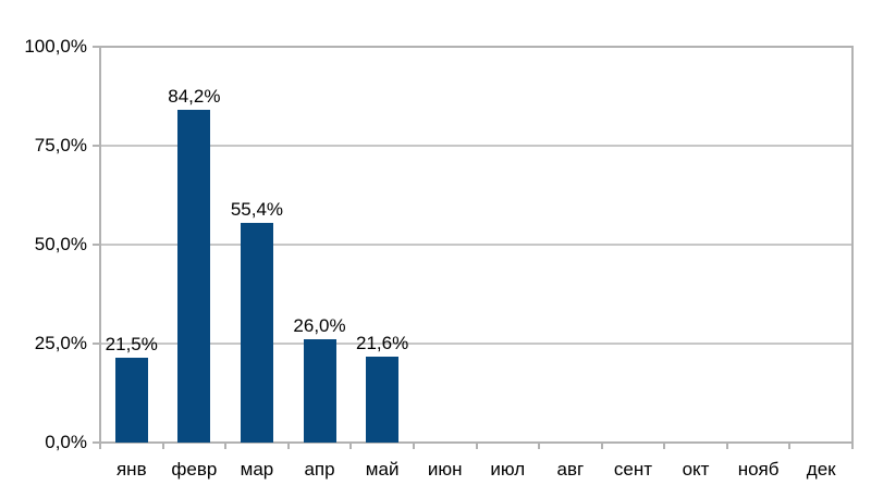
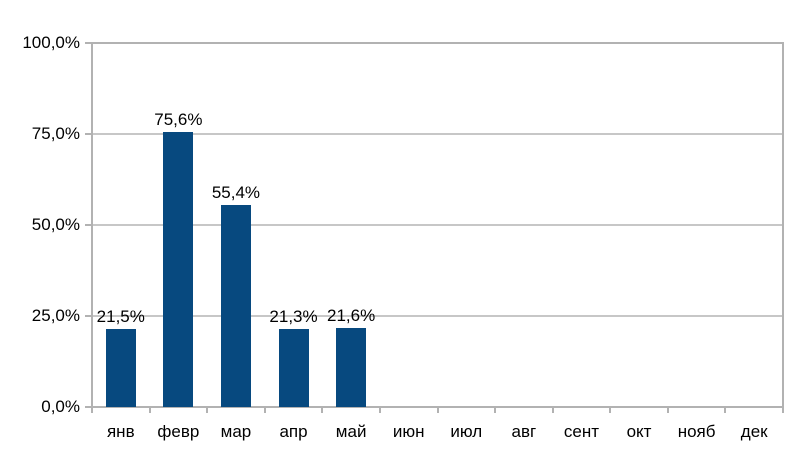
февр: 84,2% -> 75,6%
апр: 26,0% -> 21,3%
